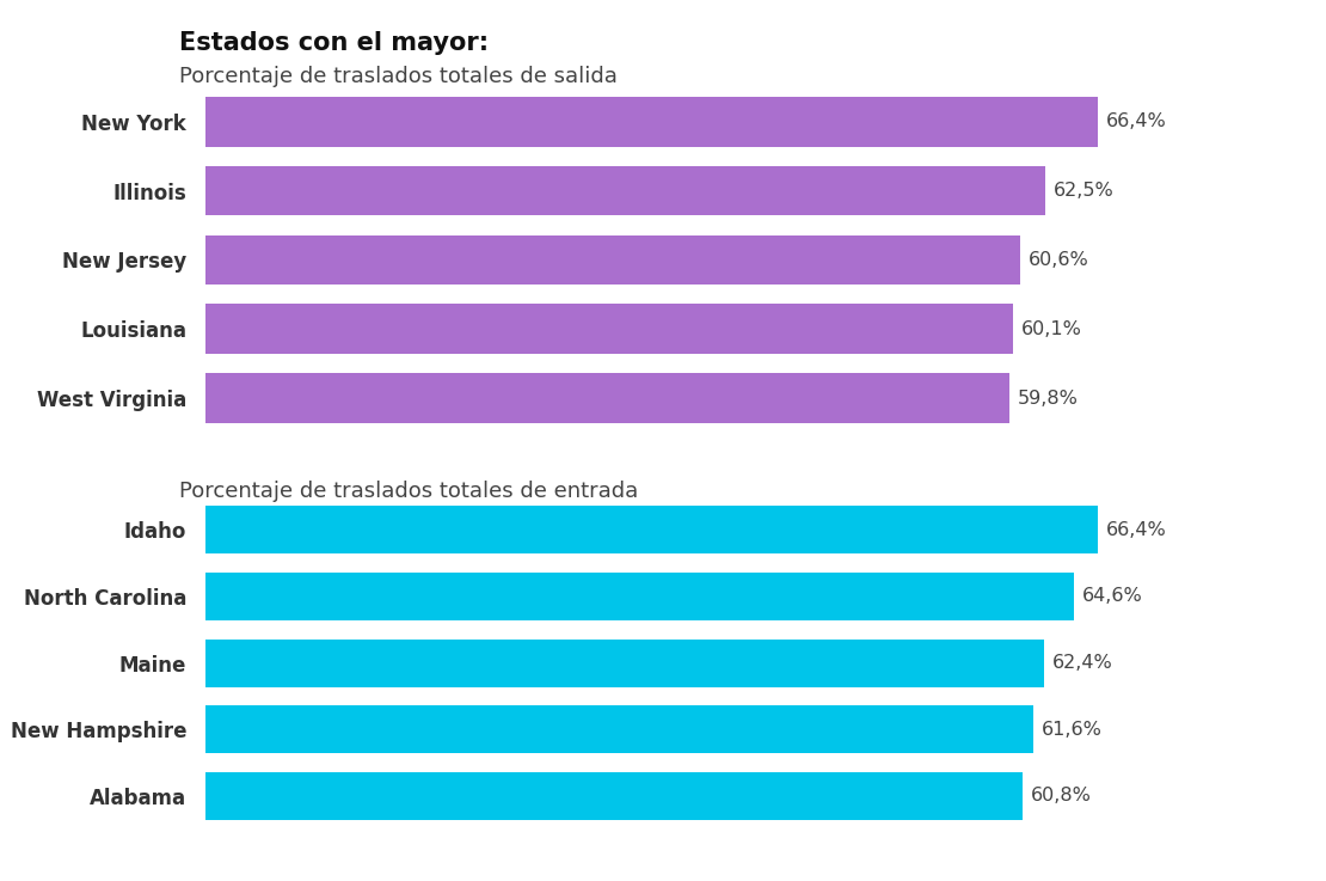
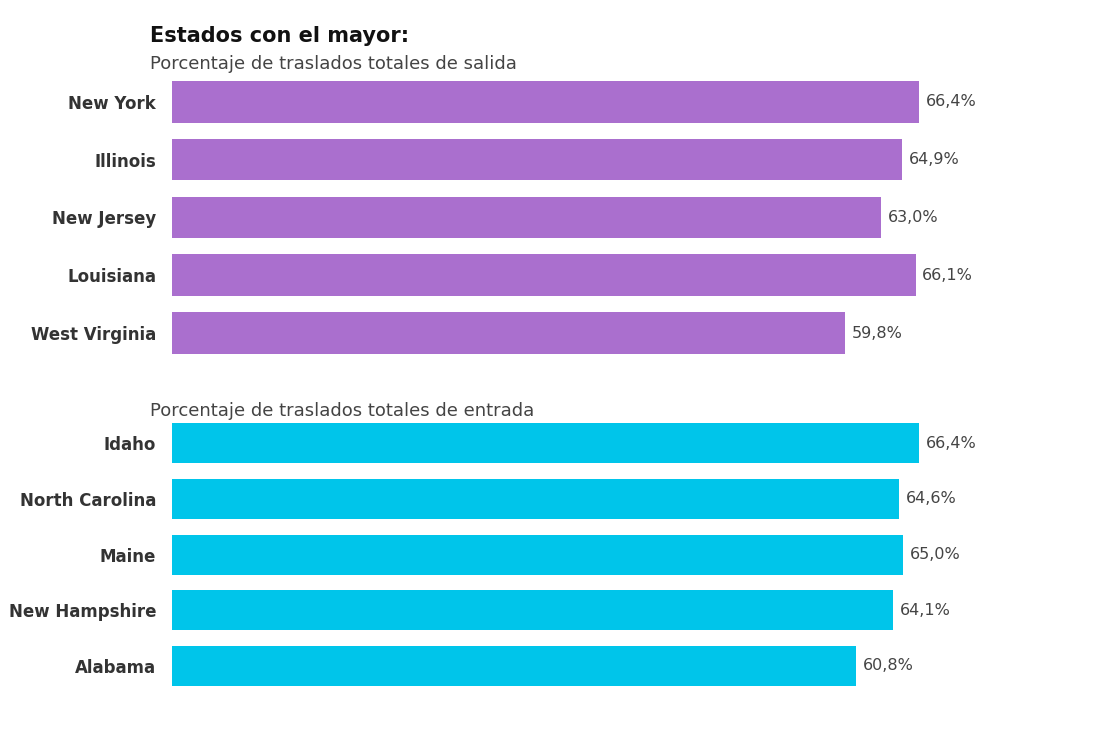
Illinois: 62,5% -> 64,9%
New Jersey: 60,6% -> 63,0%
Louisiana: 60,1% -> 66,1%
Maine: 62,4% -> 65,0%
New Hampshire: 61,6% -> 64,1%
